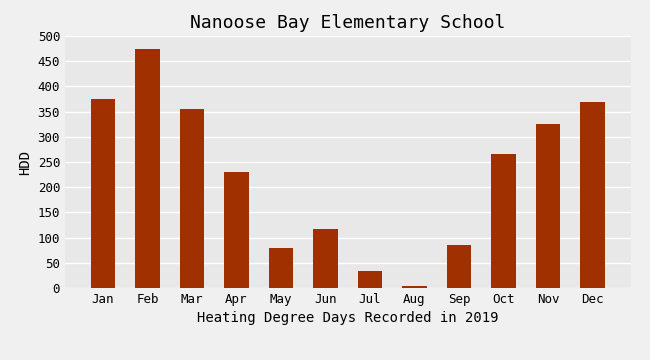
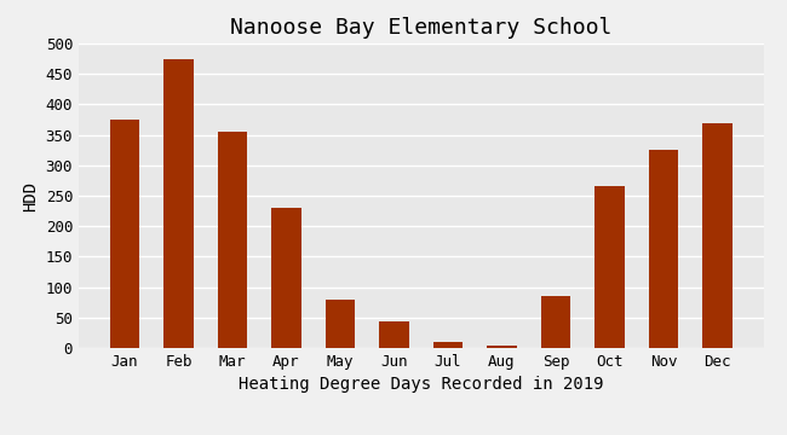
Jun: 118 -> 43
Jul: 34 -> 9
